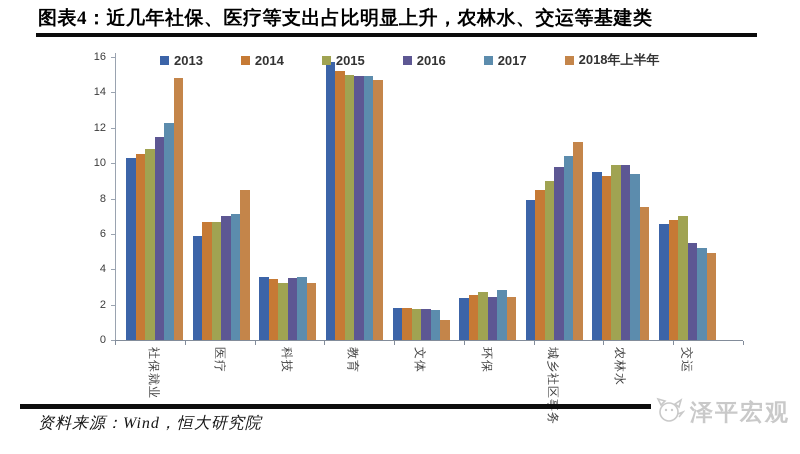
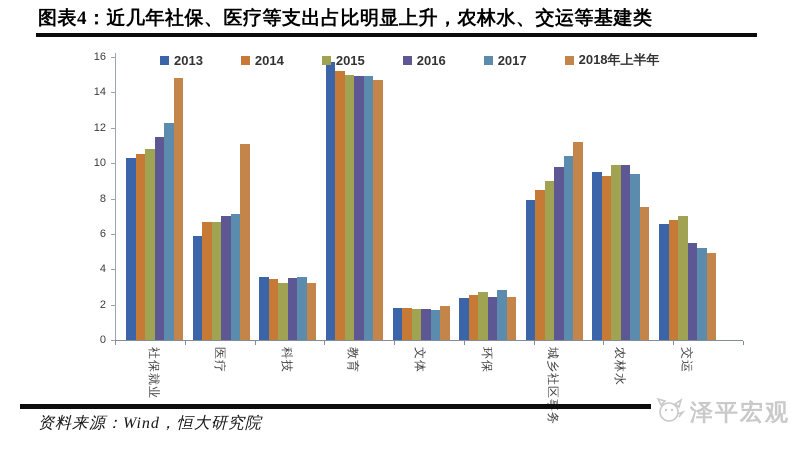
2018年上半年/医疗: 8.5 -> 11.1
2018年上半年/文体: 1.1 -> 1.9
